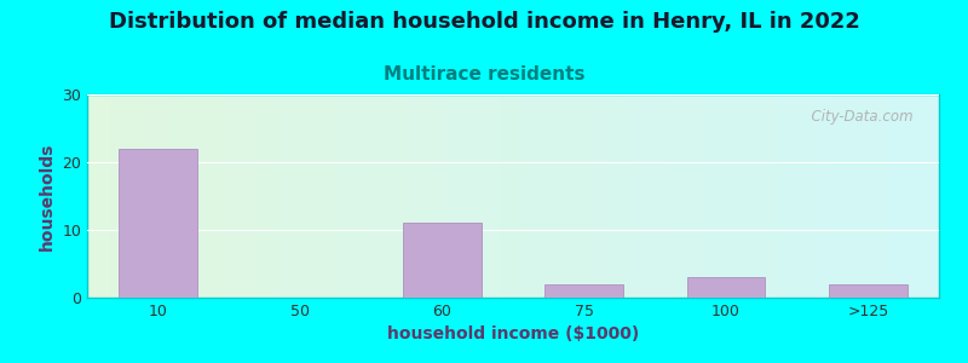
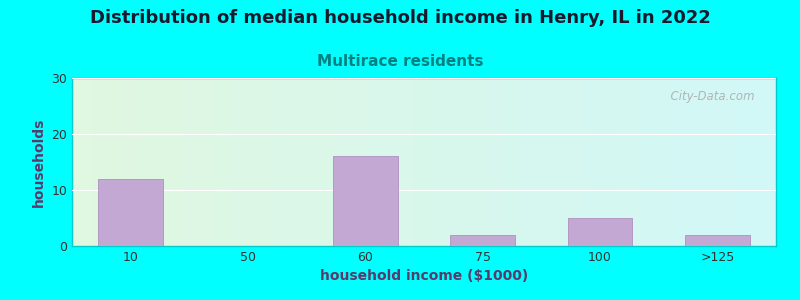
10: 22 -> 12
60: 11 -> 16
100: 3 -> 5
